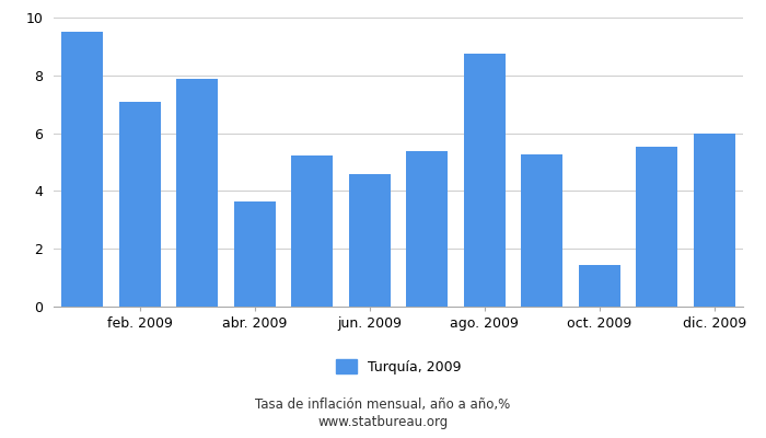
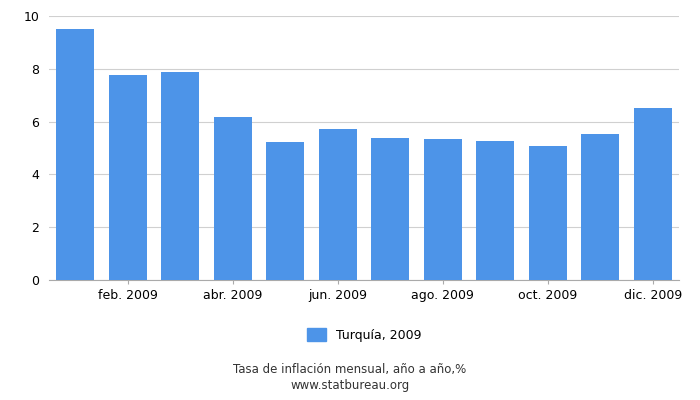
feb. 2009: 7.10 -> 7.75
abr. 2009: 3.65 -> 6.18
jun. 2009: 4.60 -> 5.73
ago. 2009: 8.75 -> 5.33
oct. 2009: 1.45 -> 5.08
dic. 2009: 6.00 -> 6.53
